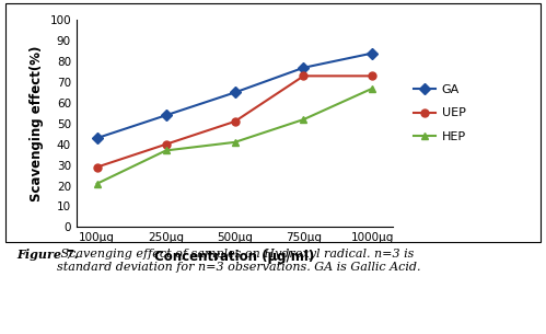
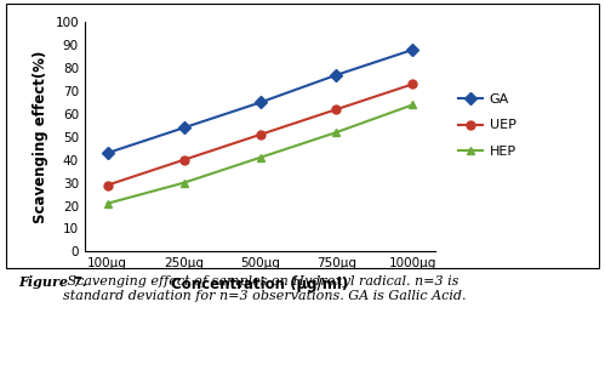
HEP/250μg: 37 -> 30
UEP/750μg: 73 -> 62
GA/1000μg: 84 -> 88
HEP/1000μg: 67 -> 64
